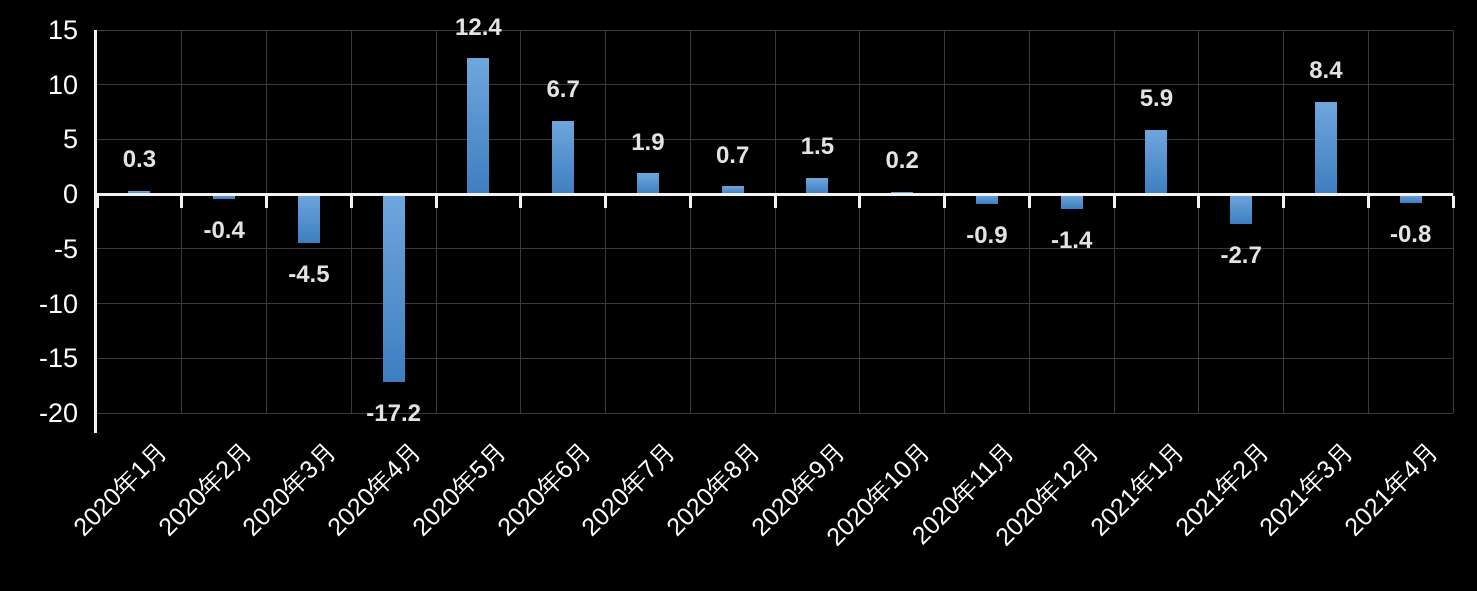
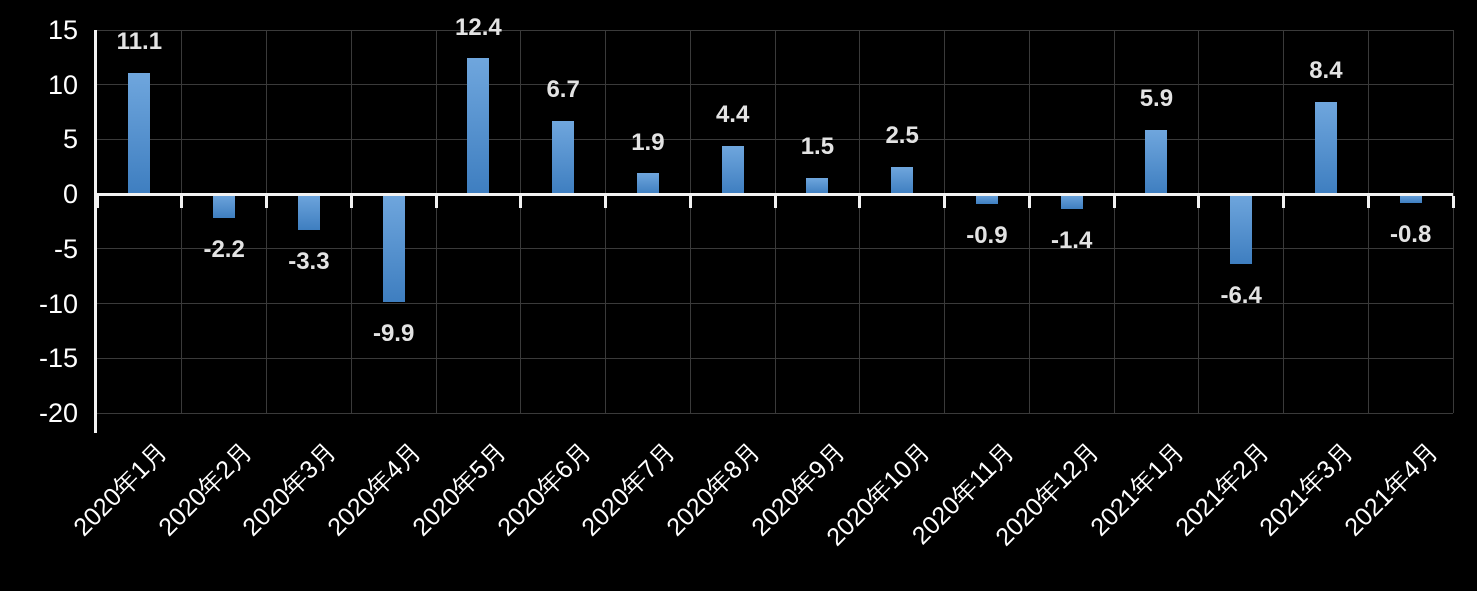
2020年1月: 0.3 -> 11.1
2020年2月: -0.4 -> -2.2
2020年3月: -4.5 -> -3.3
2020年4月: -17.2 -> -9.9
2020年8月: 0.7 -> 4.4
2020年10月: 0.2 -> 2.5
2021年2月: -2.7 -> -6.4
